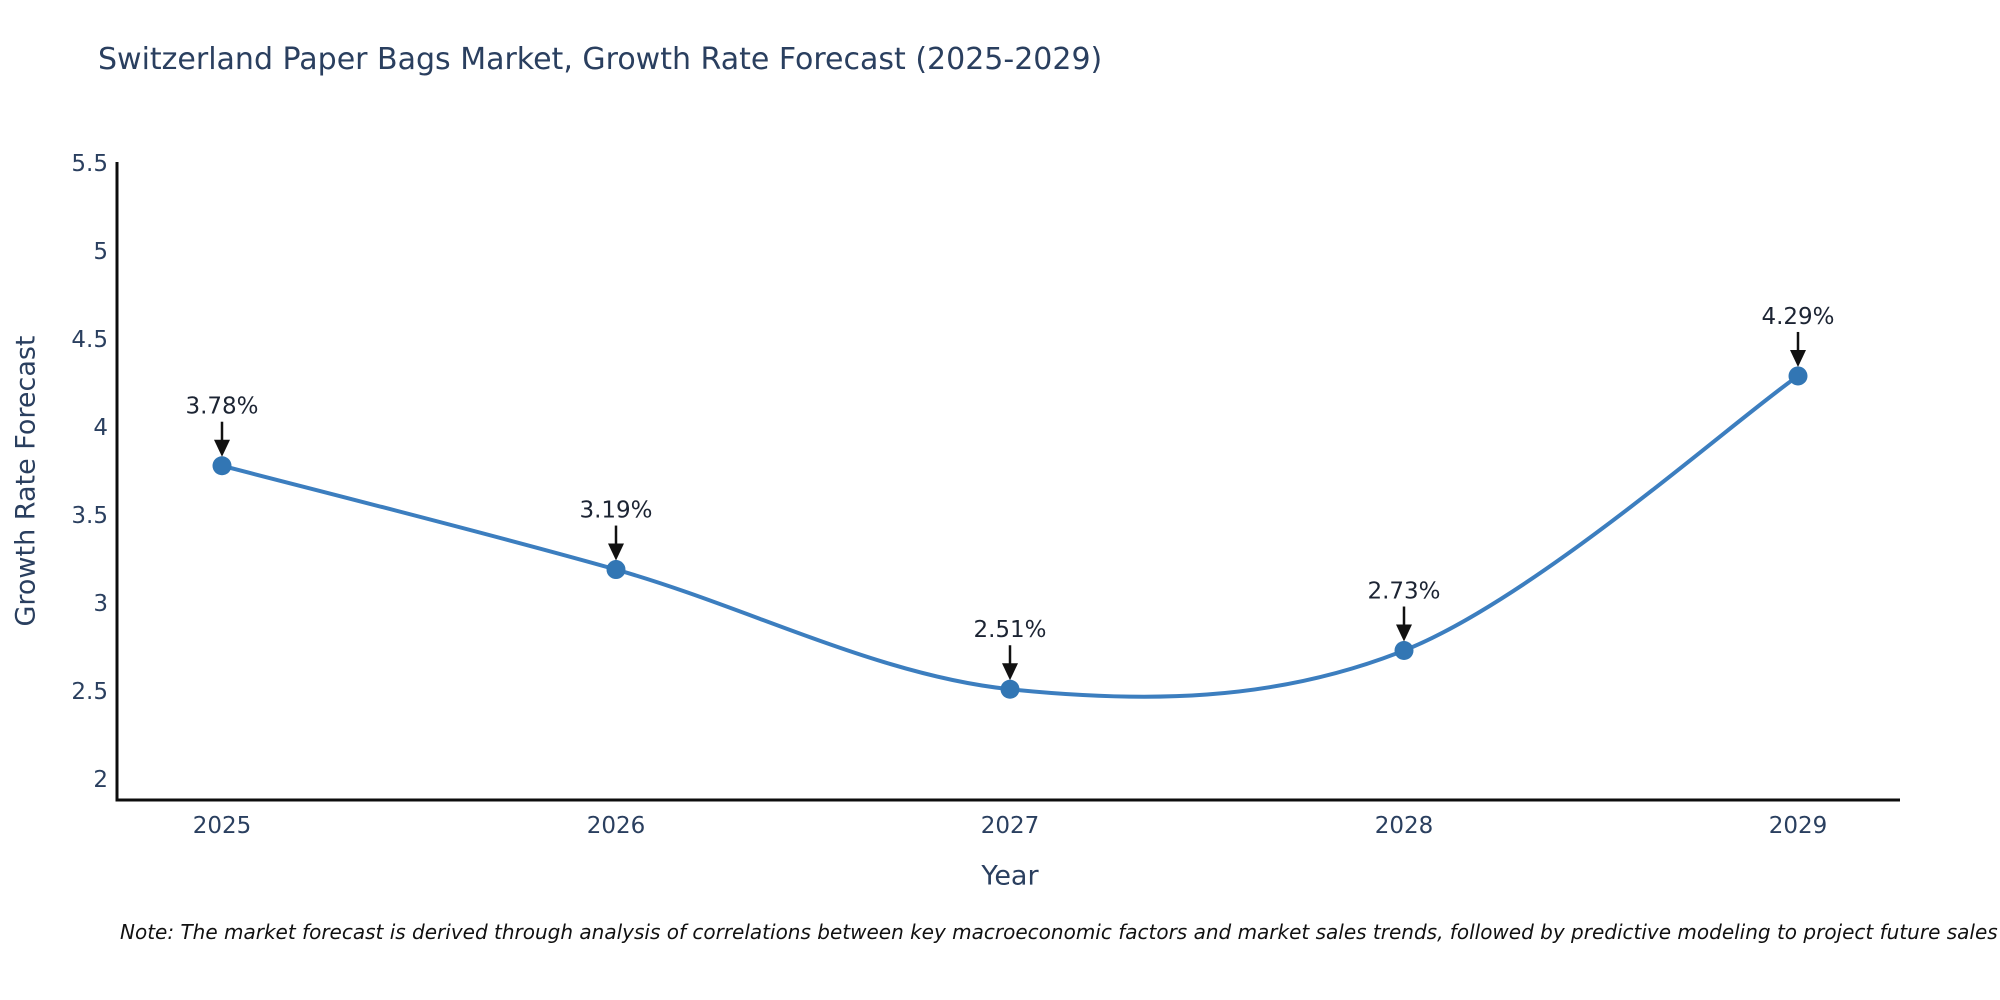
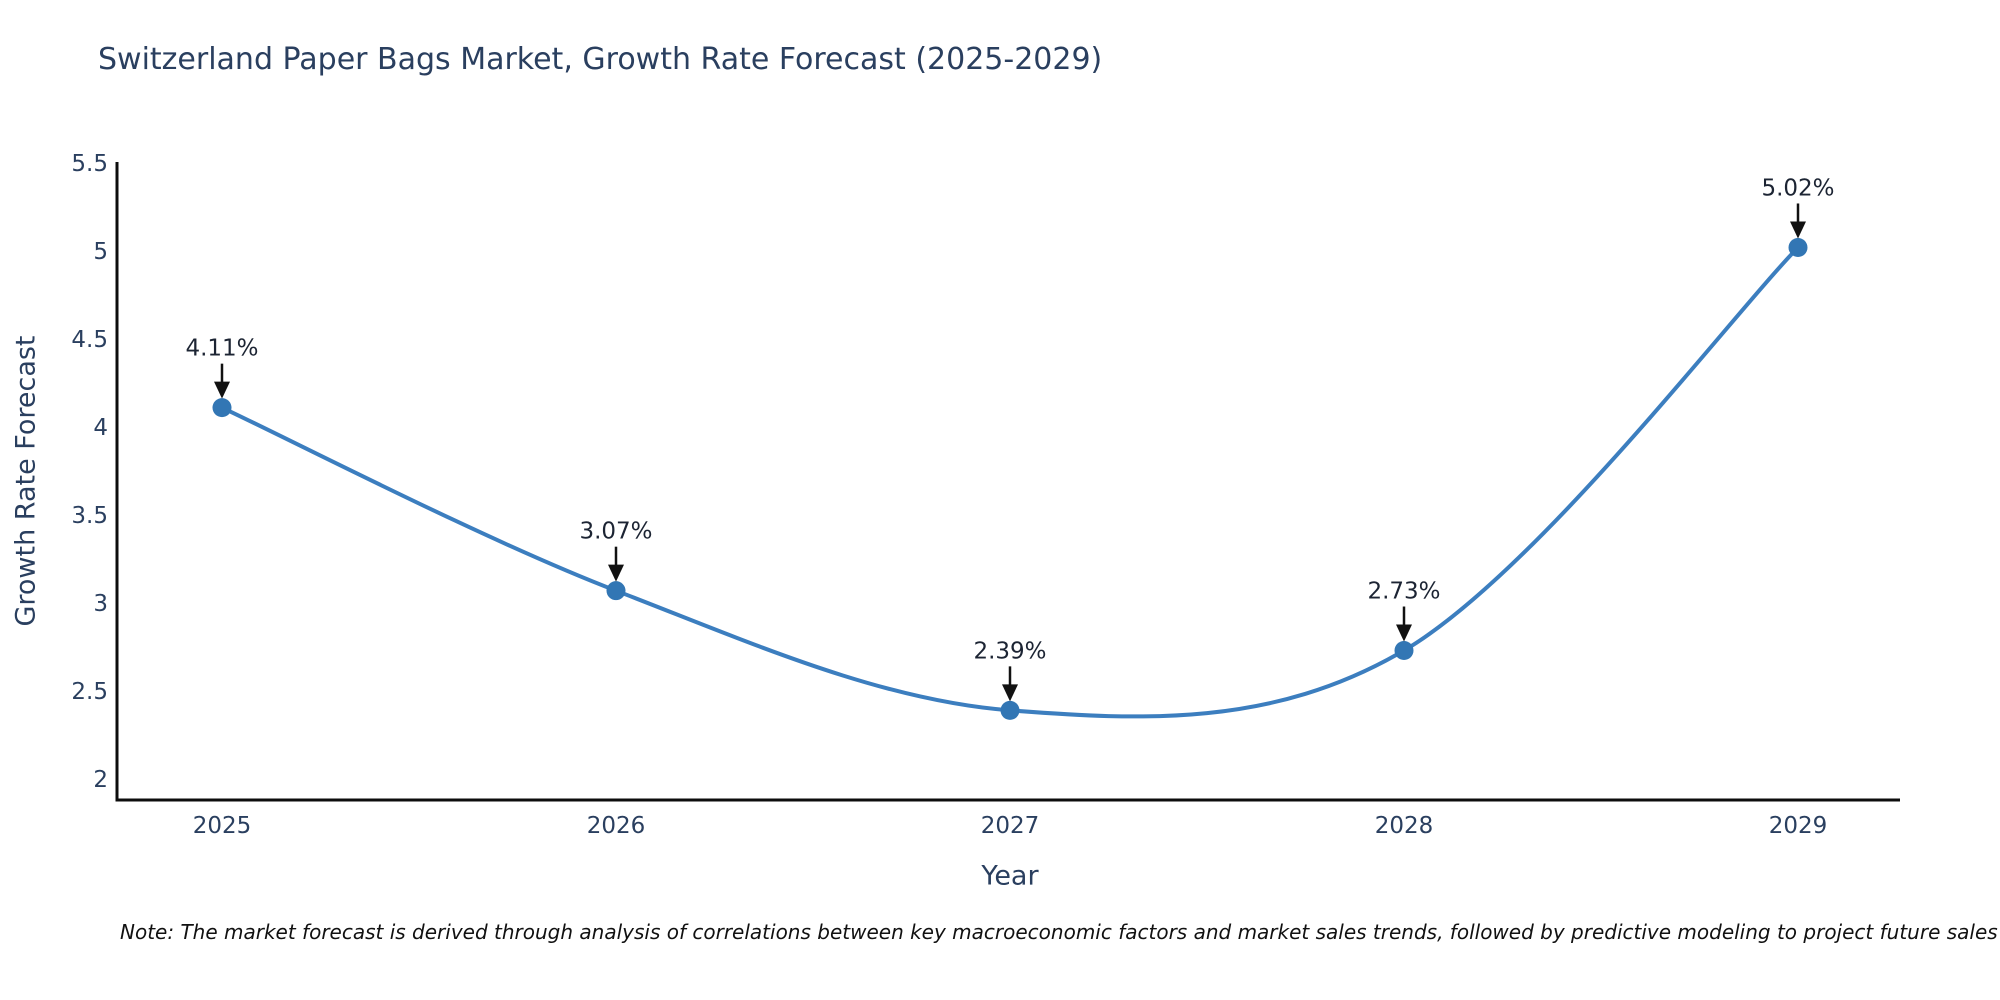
2025: 3.78% -> 4.11%
2026: 3.19% -> 3.07%
2027: 2.51% -> 2.39%
2029: 4.29% -> 5.02%
